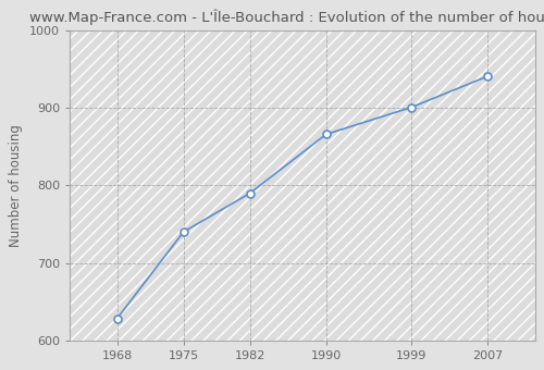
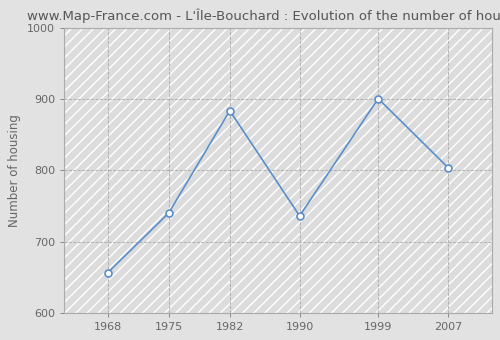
1968: 628 -> 656
1982: 790 -> 884
1990: 866 -> 736
2007: 941 -> 804
